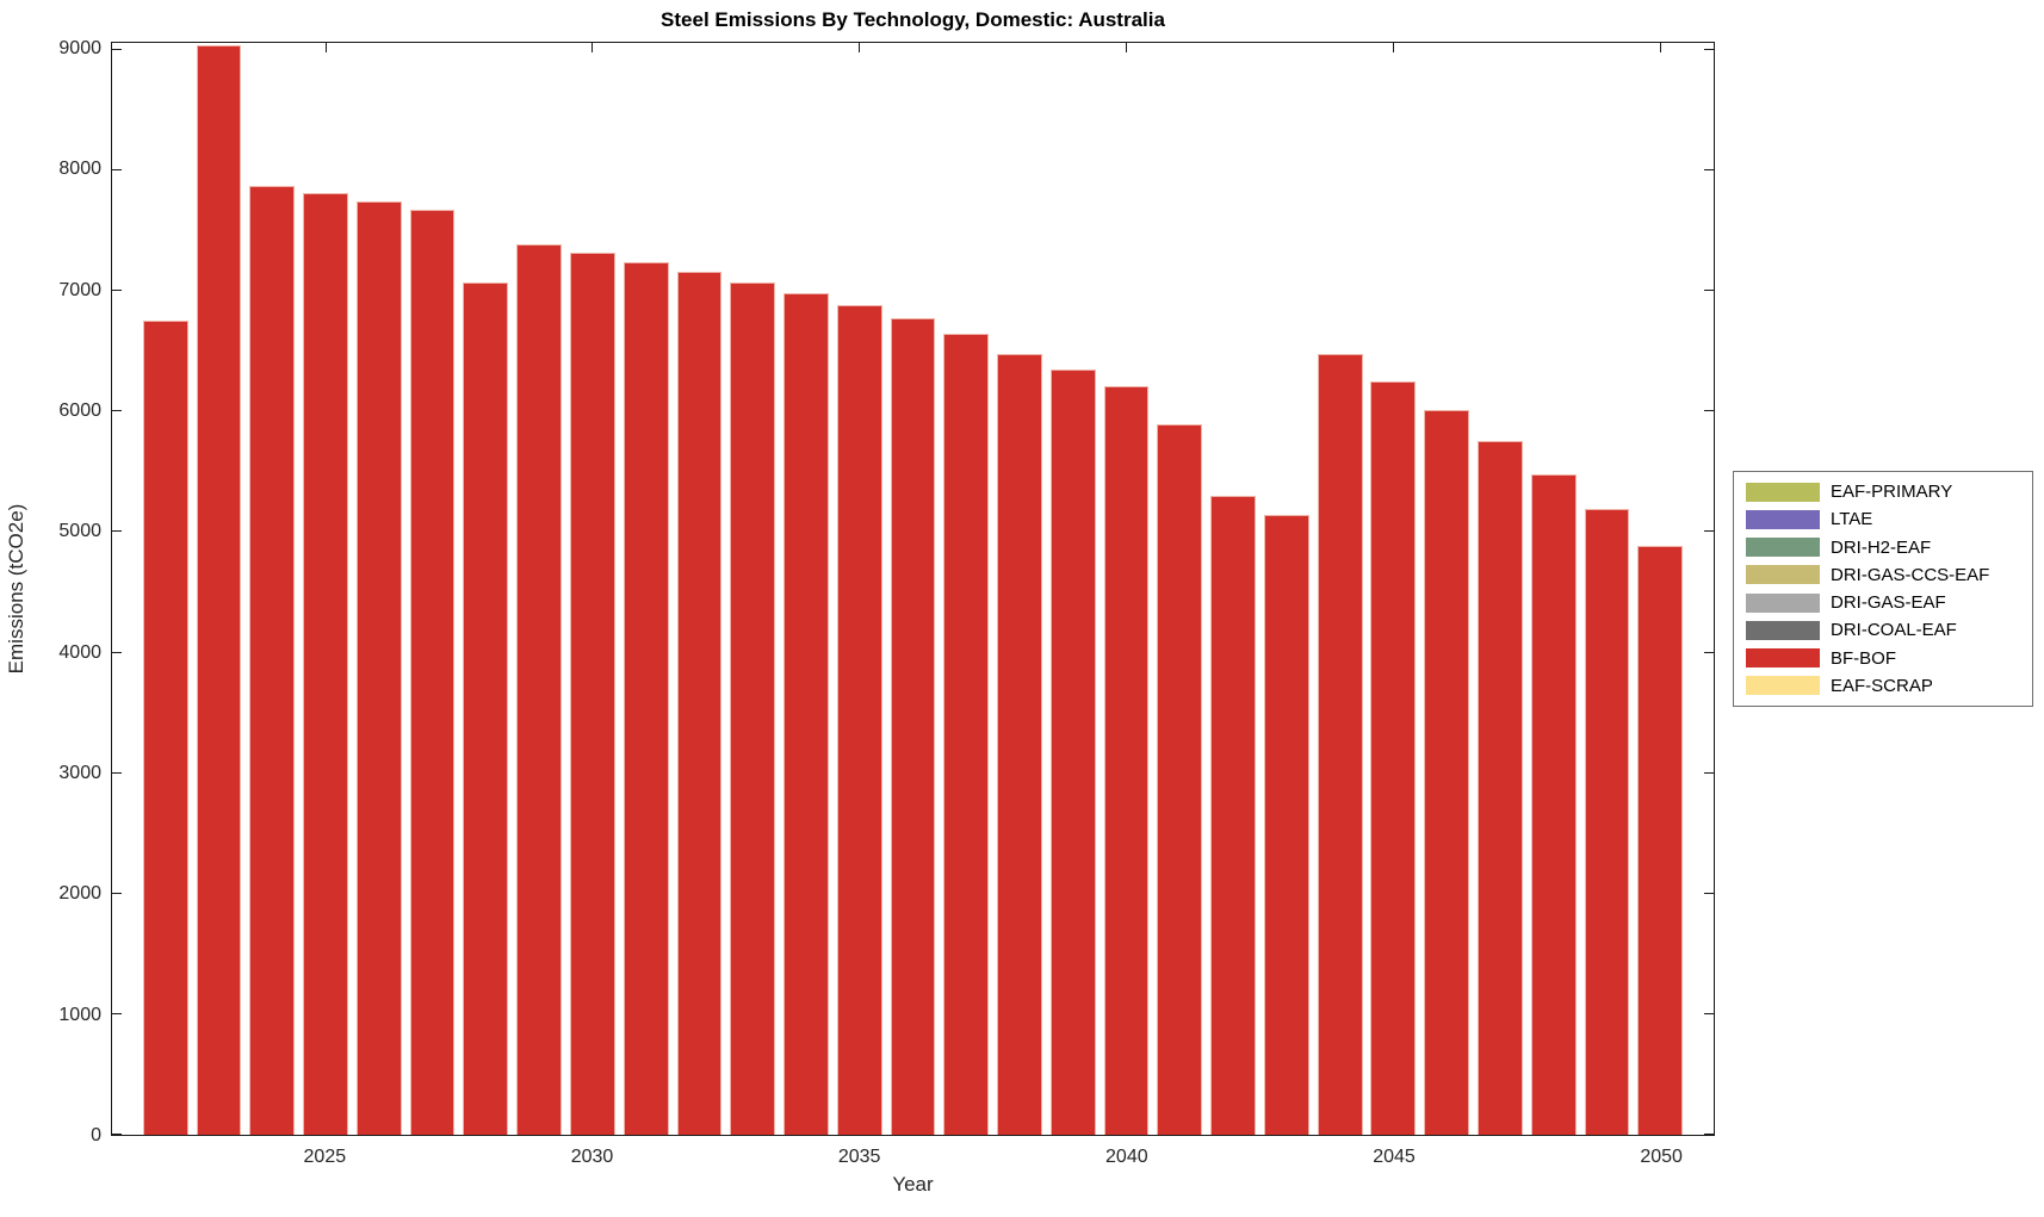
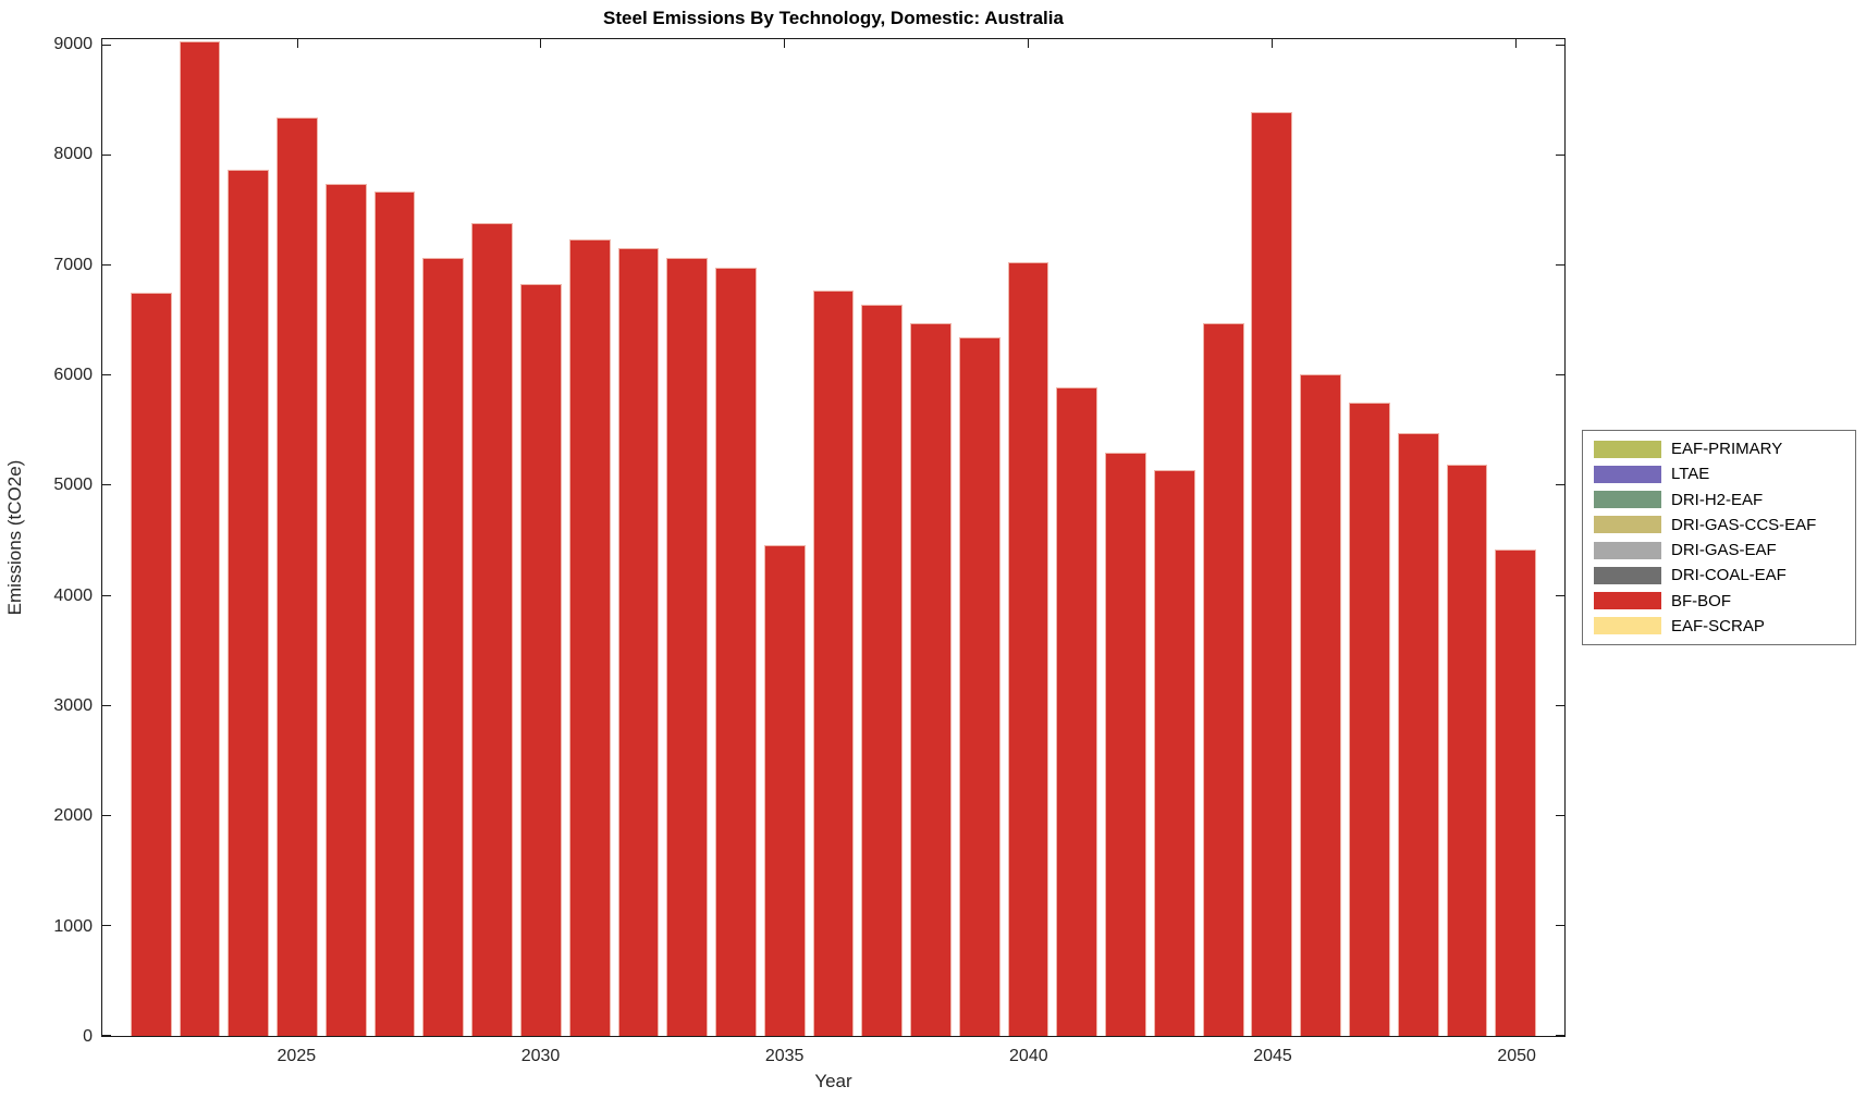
2025: 7810 -> 8350
2030: 7320 -> 6830
2035: 6880 -> 4460
2040: 6210 -> 7030
2045: 6250 -> 8400
2050: 4890 -> 4420
